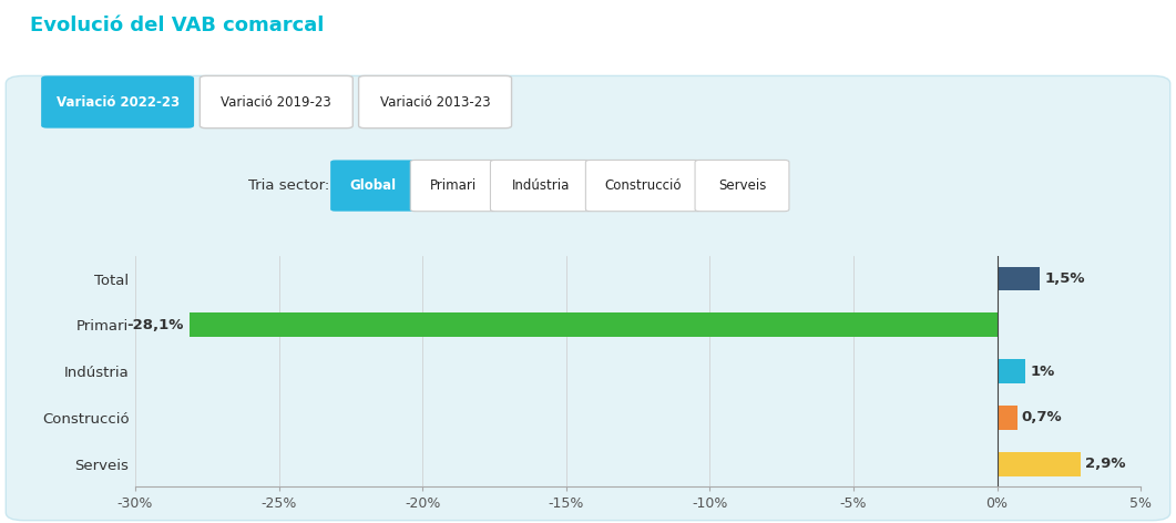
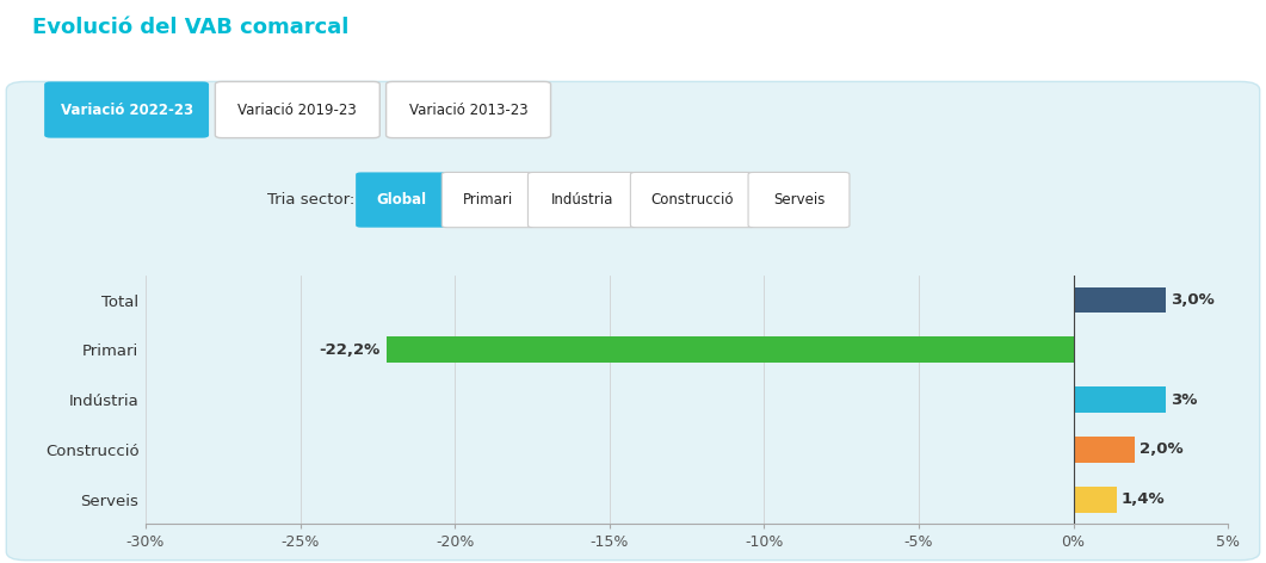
Total: 1% -> 3%
Primari: -28,1% -> -22,2%
Indústria: 1% -> 3%
Construcció: 0,7% -> 2,0%
Serveis: 2,9% -> 1,4%
